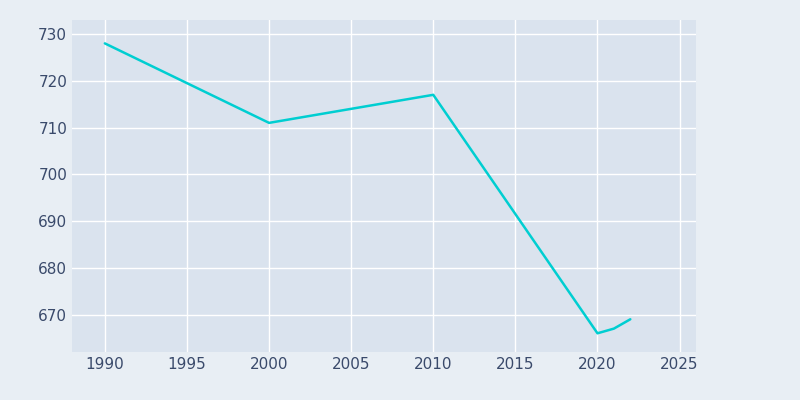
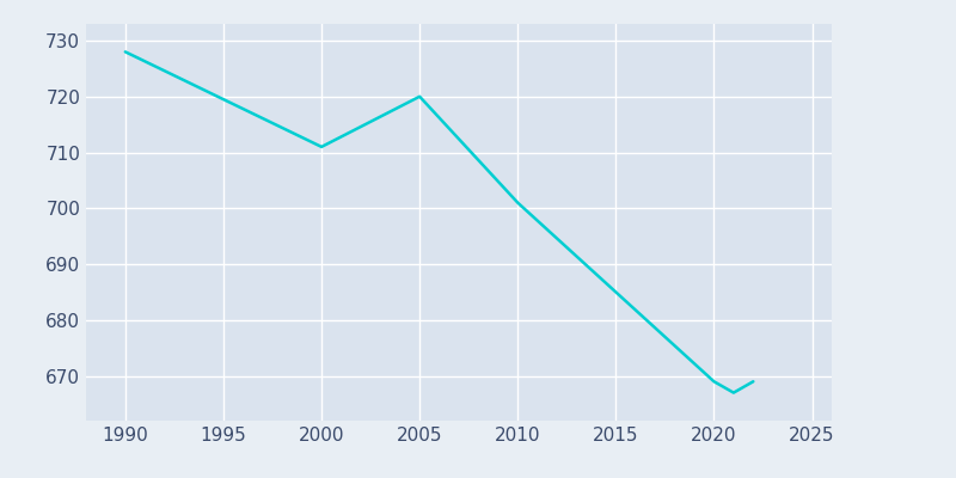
2005: 714 -> 720
2010: 717 -> 701
2020: 666 -> 669
